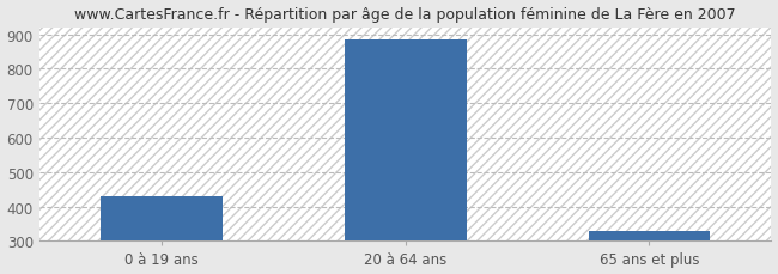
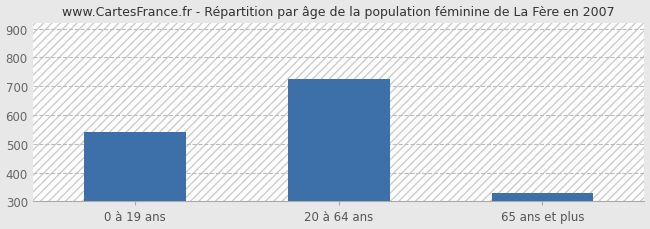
0 à 19 ans: 430 -> 540
20 à 64 ans: 885 -> 725
